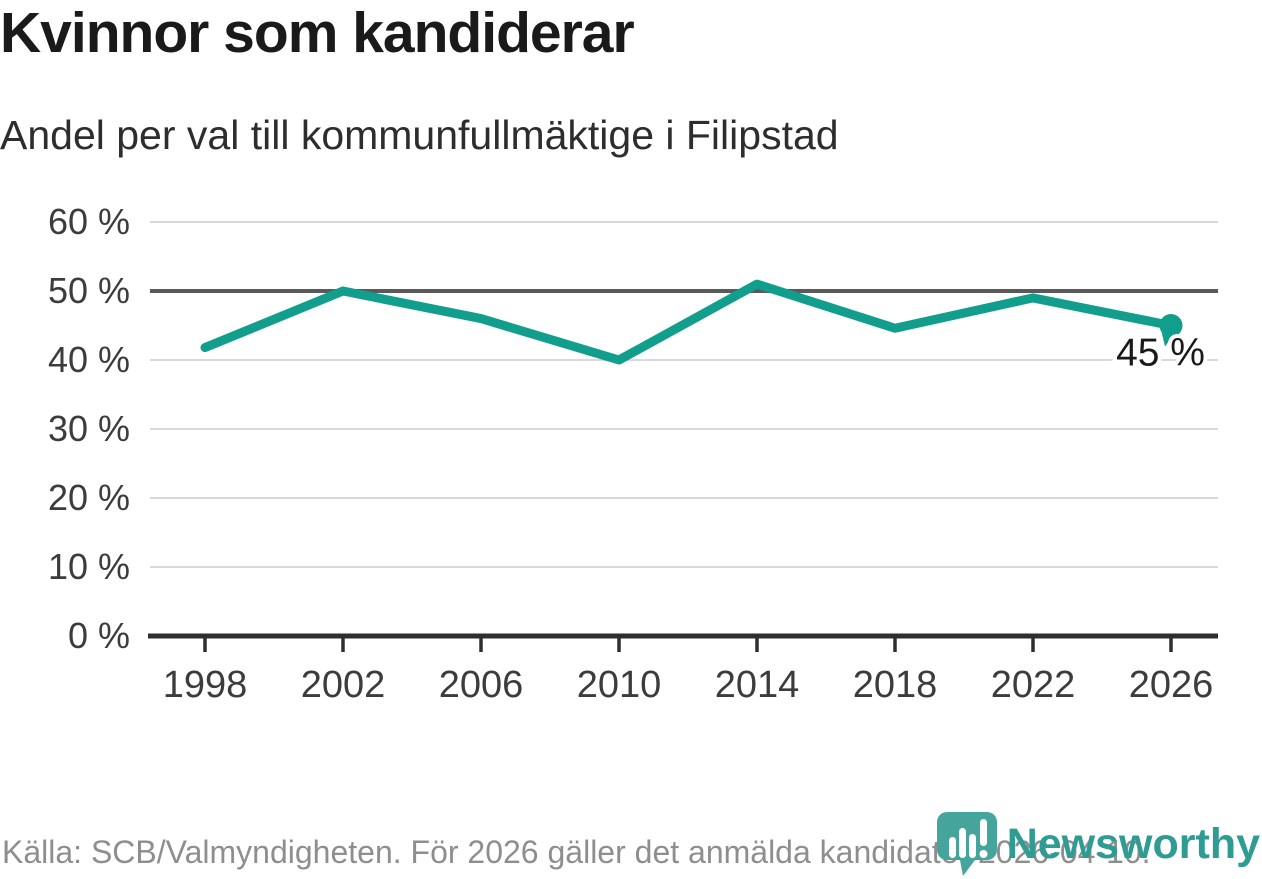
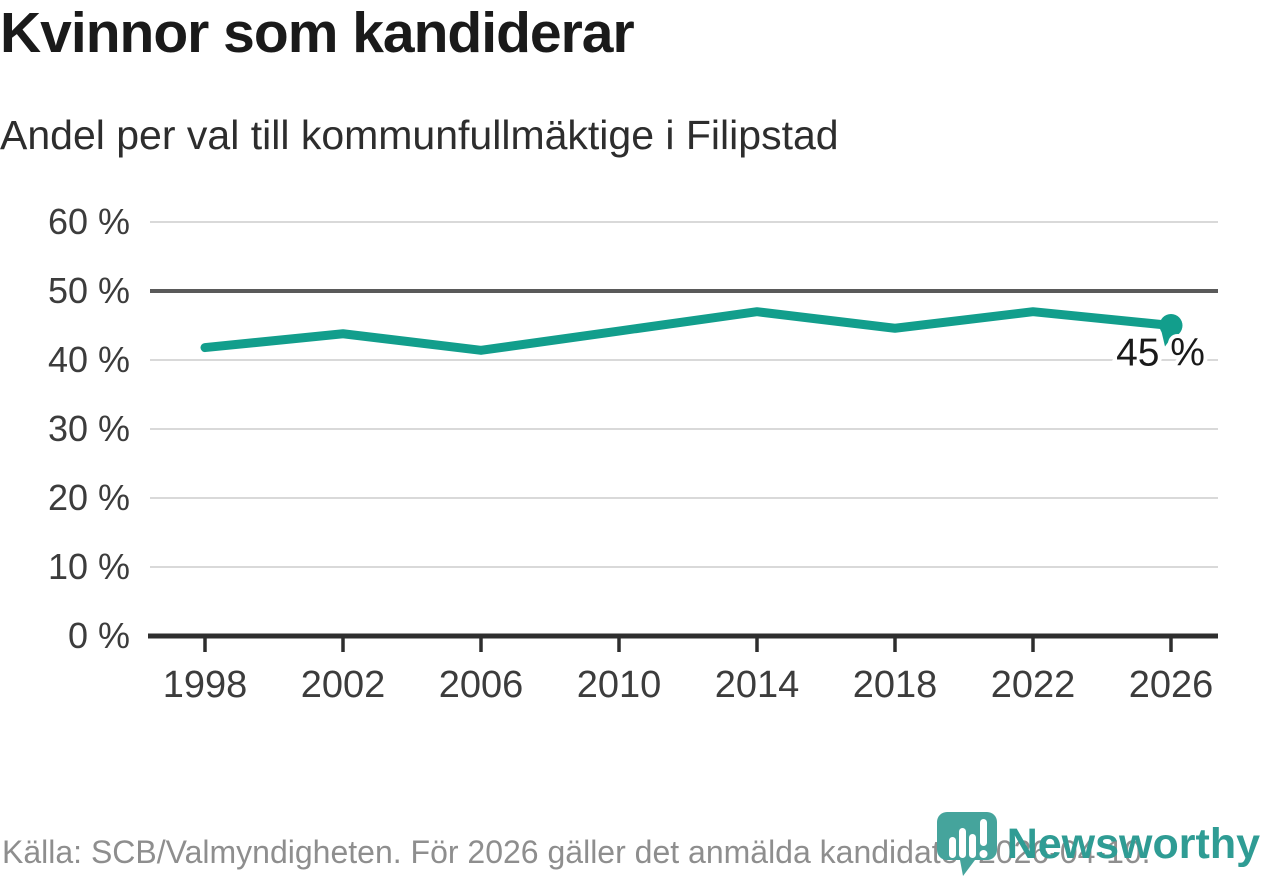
2002: 50% -> 44%
2006: 46% -> 41%
2010: 40% -> 44%
2014: 51% -> 47%
2022: 49% -> 47%
